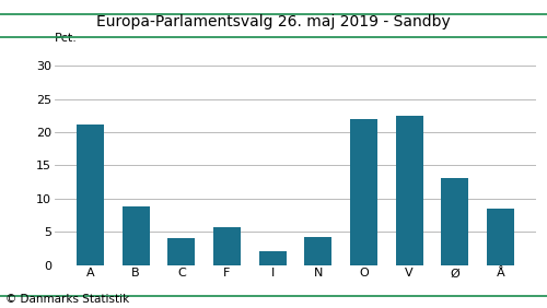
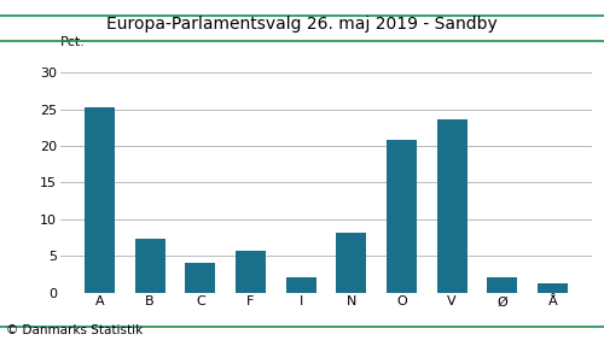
A: 21.2 -> 25.3
B: 8.8 -> 7.3
N: 4.2 -> 8.2
O: 22.0 -> 20.8
V: 22.4 -> 23.6
Ø: 13.0 -> 2.0
Å: 8.4 -> 1.3
